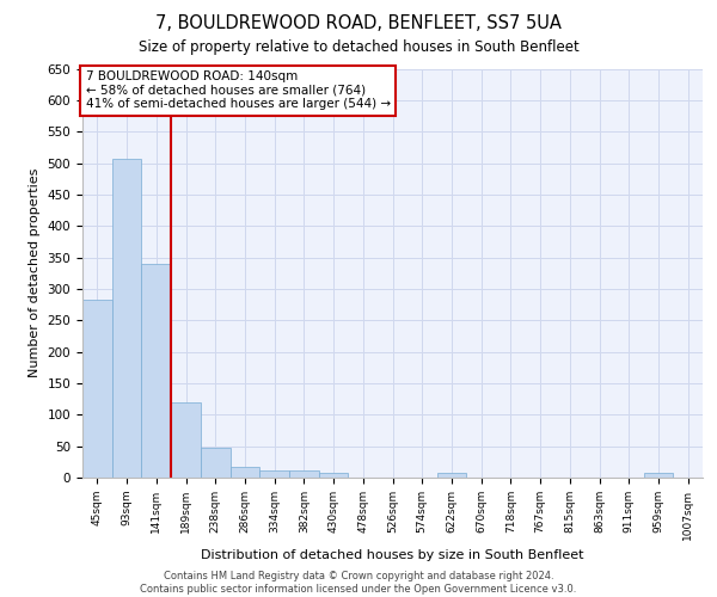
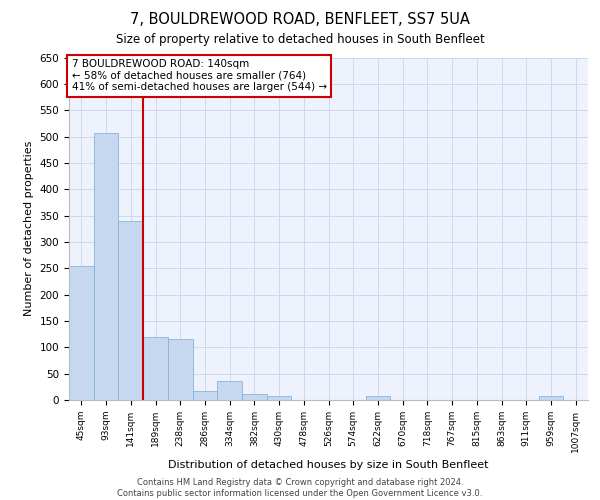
45sqm: 283 -> 254
238sqm: 47 -> 116
334sqm: 11 -> 36
